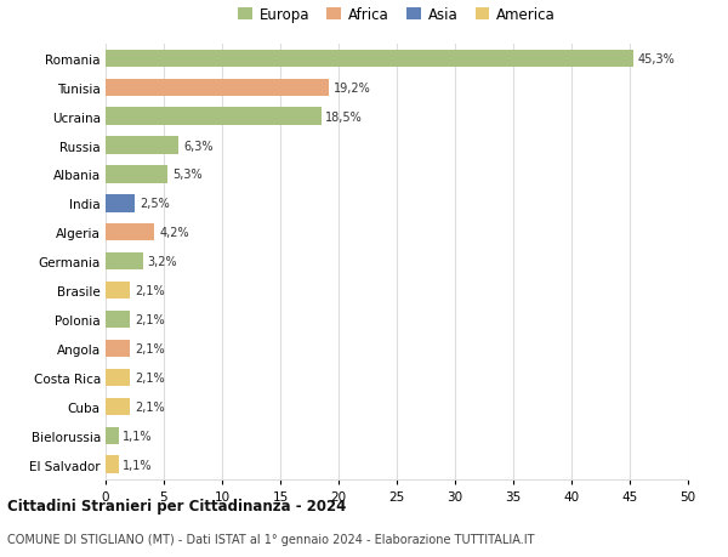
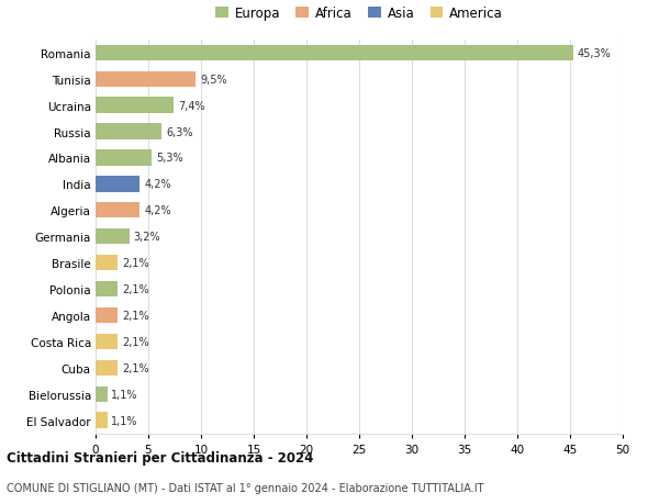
Tunisia: 19,2% -> 9,5%
Ucraina: 18,5% -> 7,4%
India: 2,5% -> 4,2%
